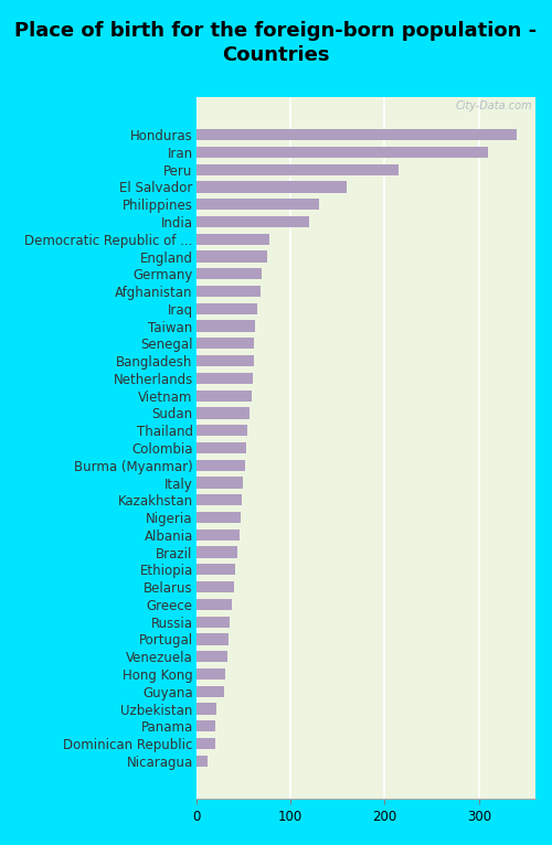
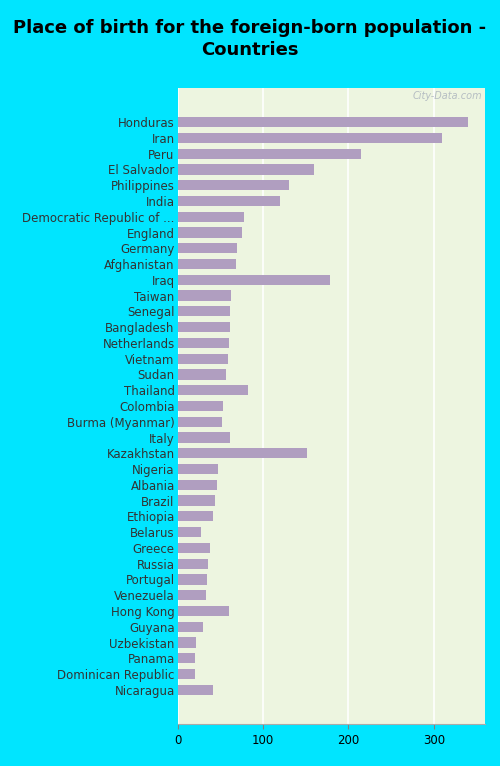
Iraq: 65 -> 178
Thailand: 55 -> 82
Italy: 50 -> 62
Kazakhstan: 48 -> 152
Belarus: 40 -> 28
Hong Kong: 31 -> 60
Nicaragua: 12 -> 42
